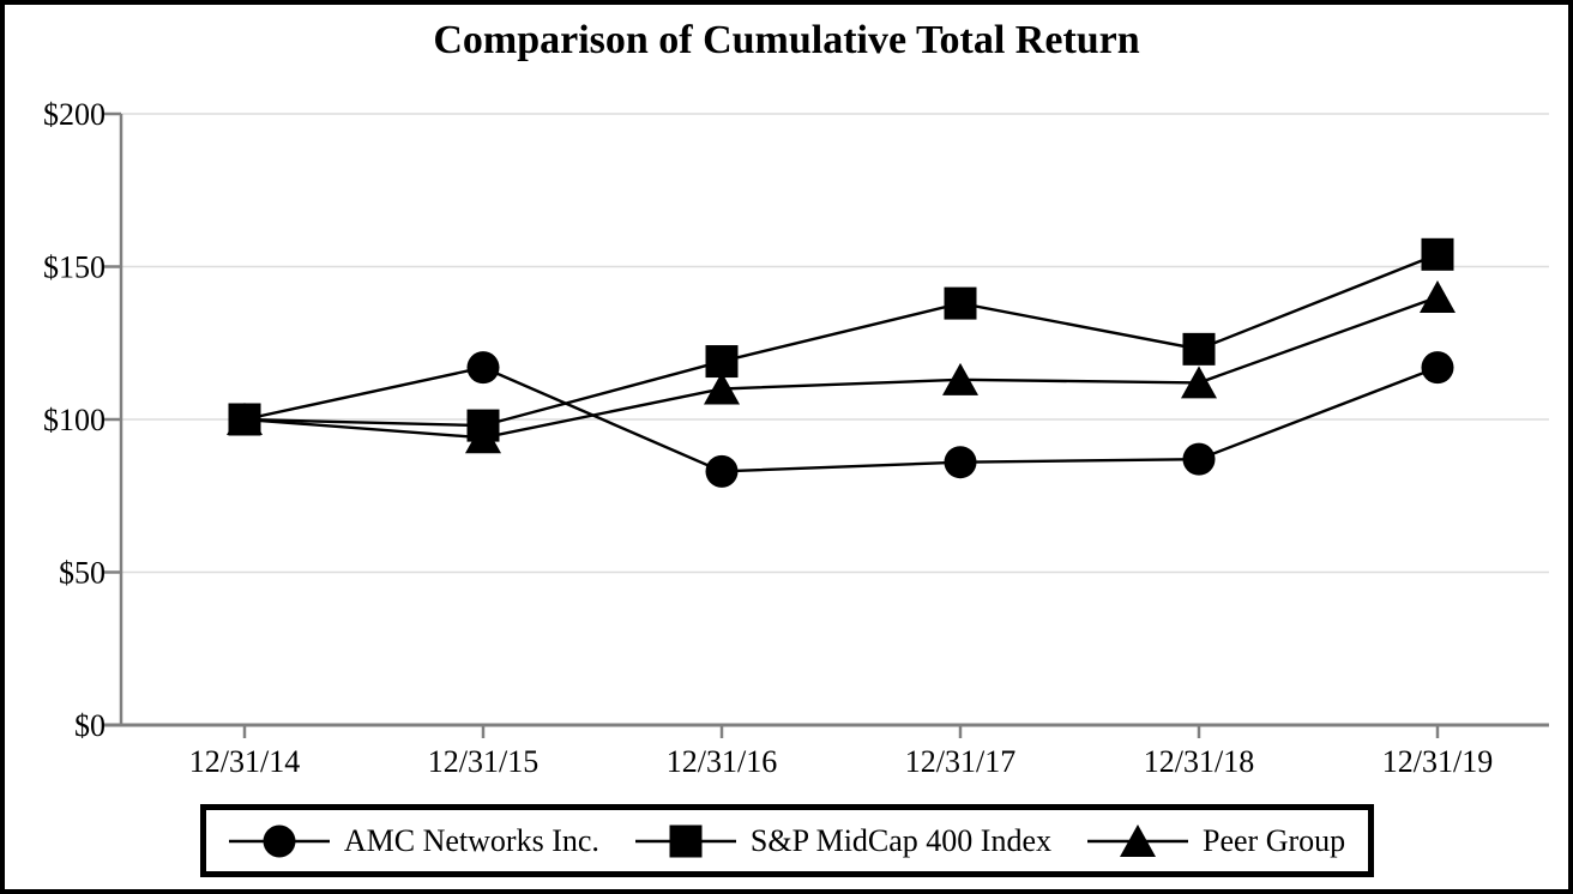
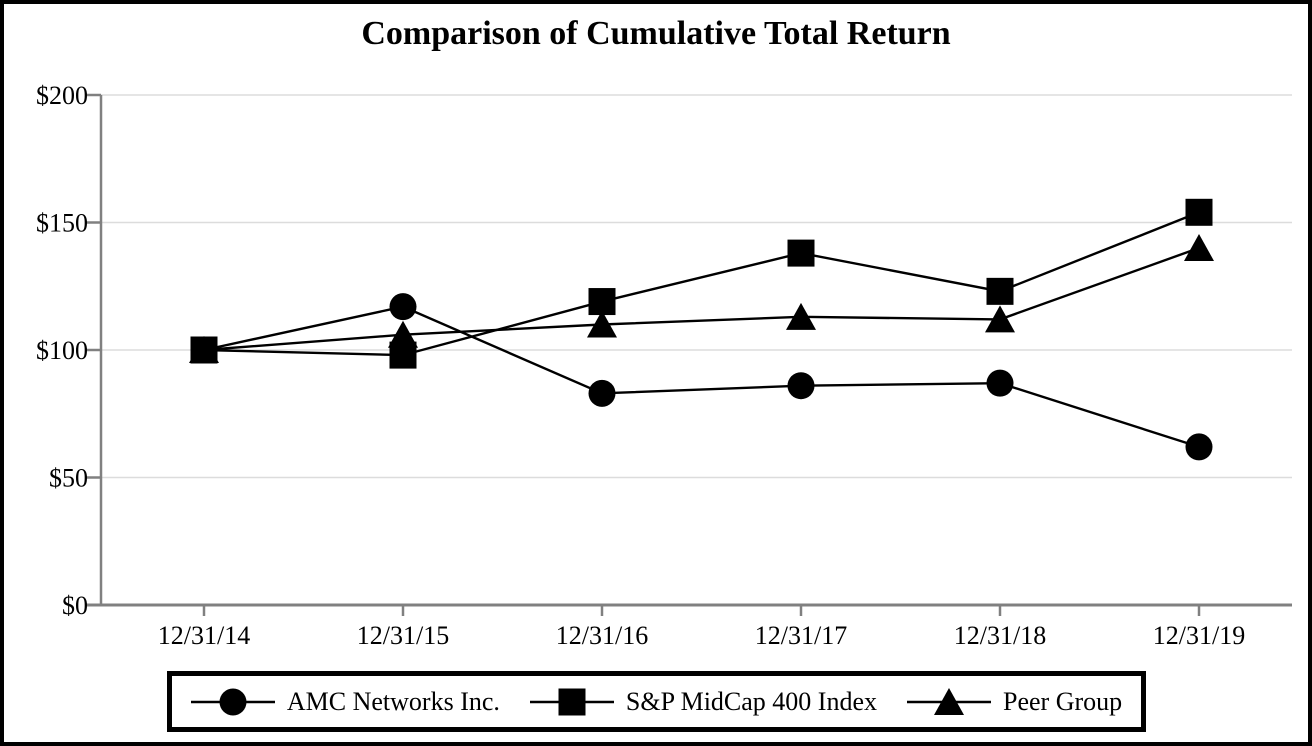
Peer Group/12/31/15: $94 -> $106
AMC Networks Inc./12/31/19: $117 -> $62
